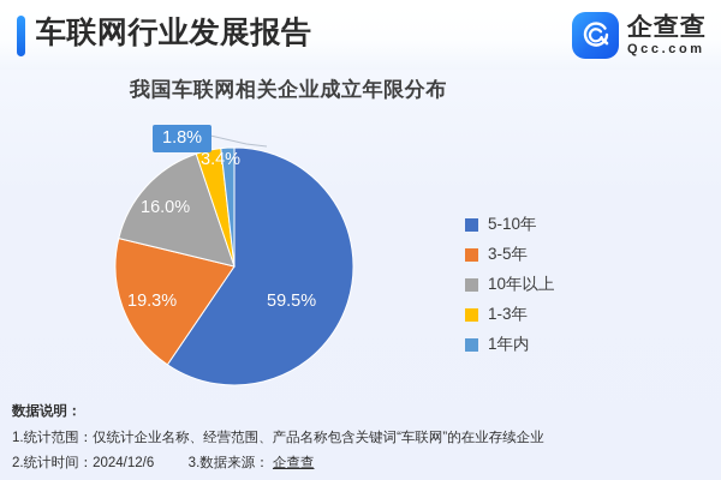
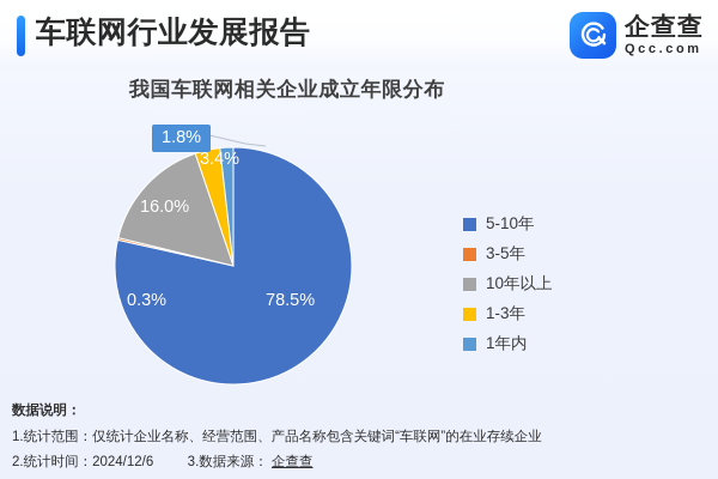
5-10年: 59.5% -> 78.5%
3-5年: 19.3% -> 0.3%
